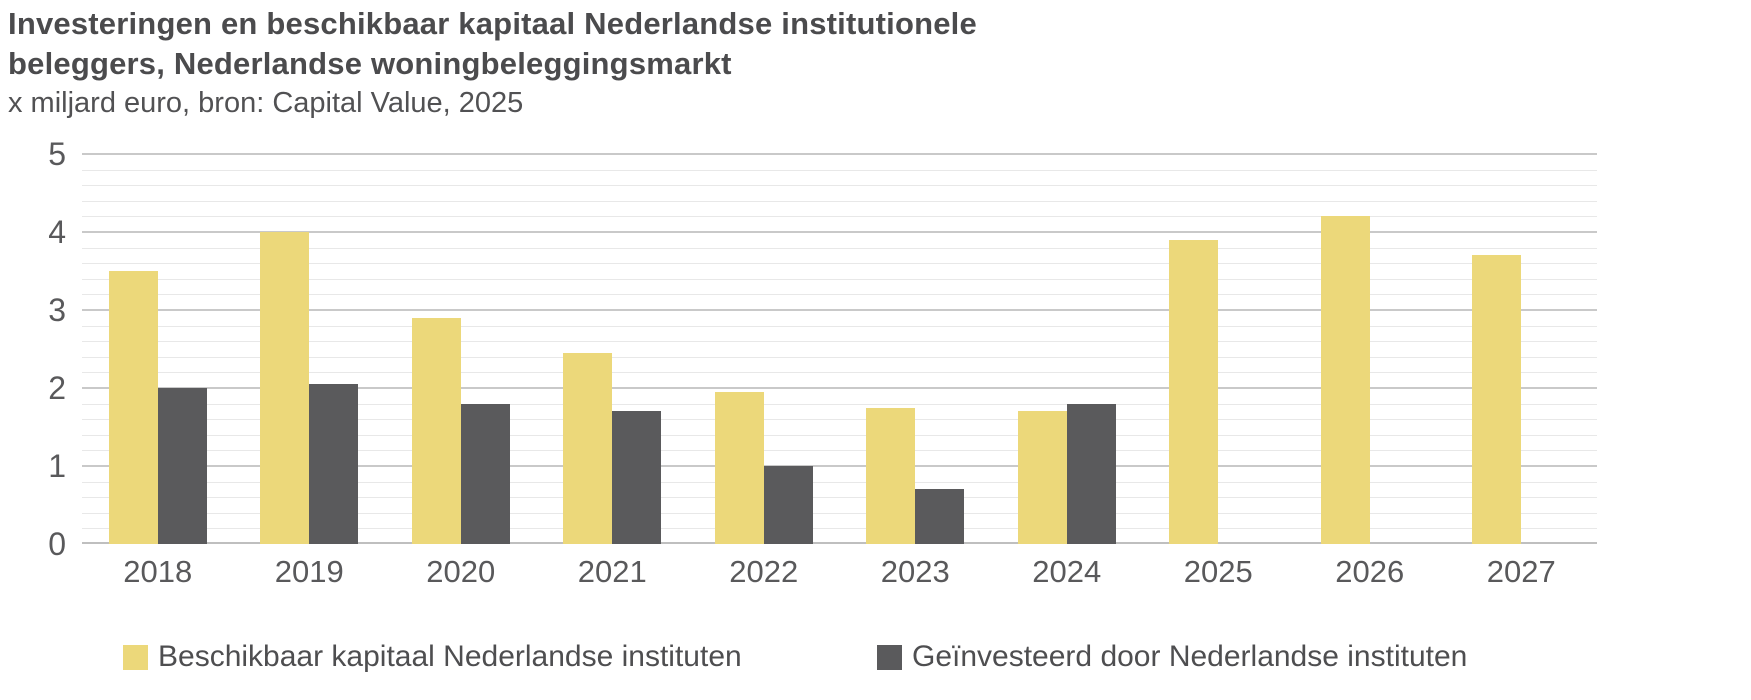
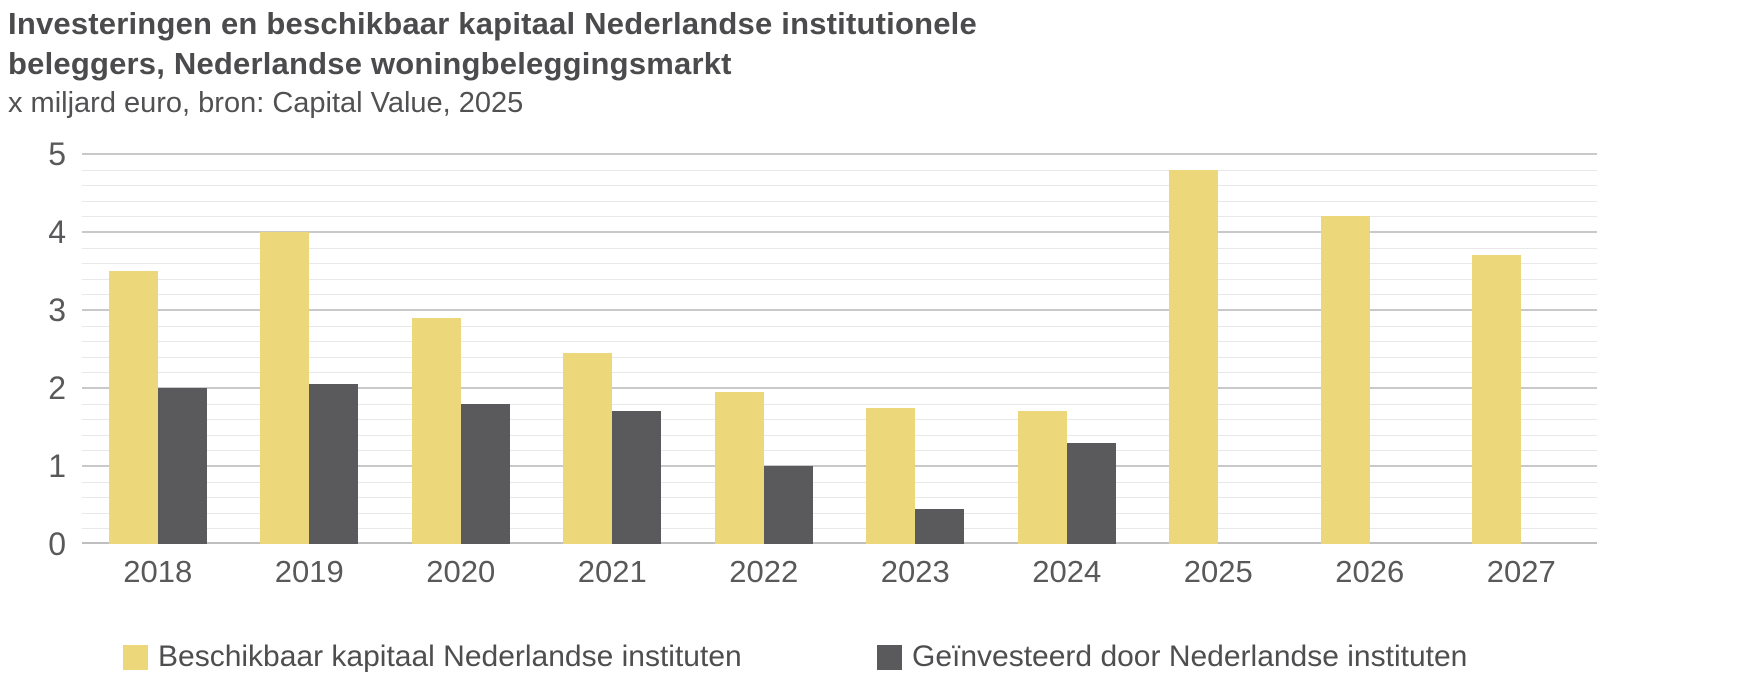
Geïnvesteerd door Nederlandse instituten/2023: 0.7 -> 0.5
Geïnvesteerd door Nederlandse instituten/2024: 1.8 -> 1.3
Beschikbaar kapitaal Nederlandse instituten/2025: 3.9 -> 4.8
